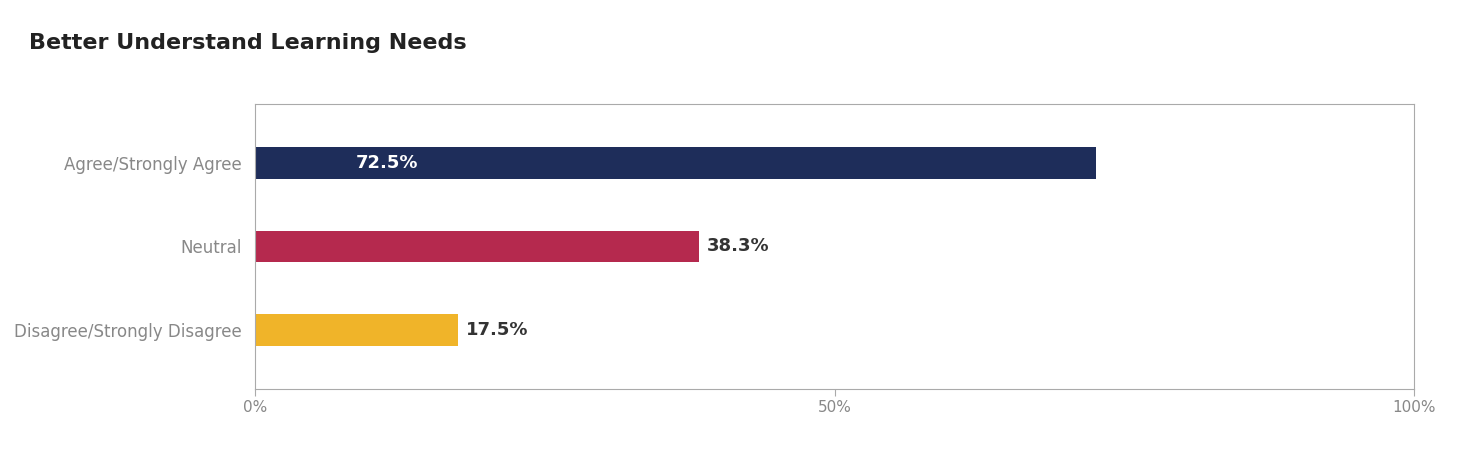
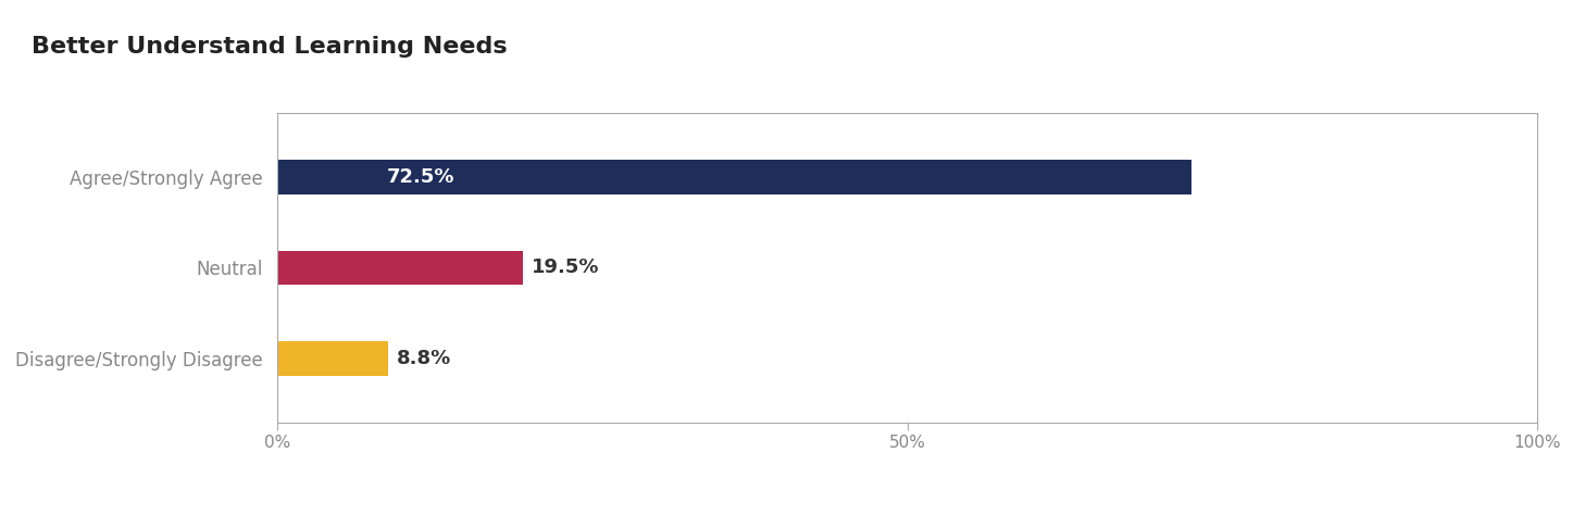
Neutral: 38.3% -> 19.5%
Disagree/Strongly Disagree: 17.5% -> 8.8%
